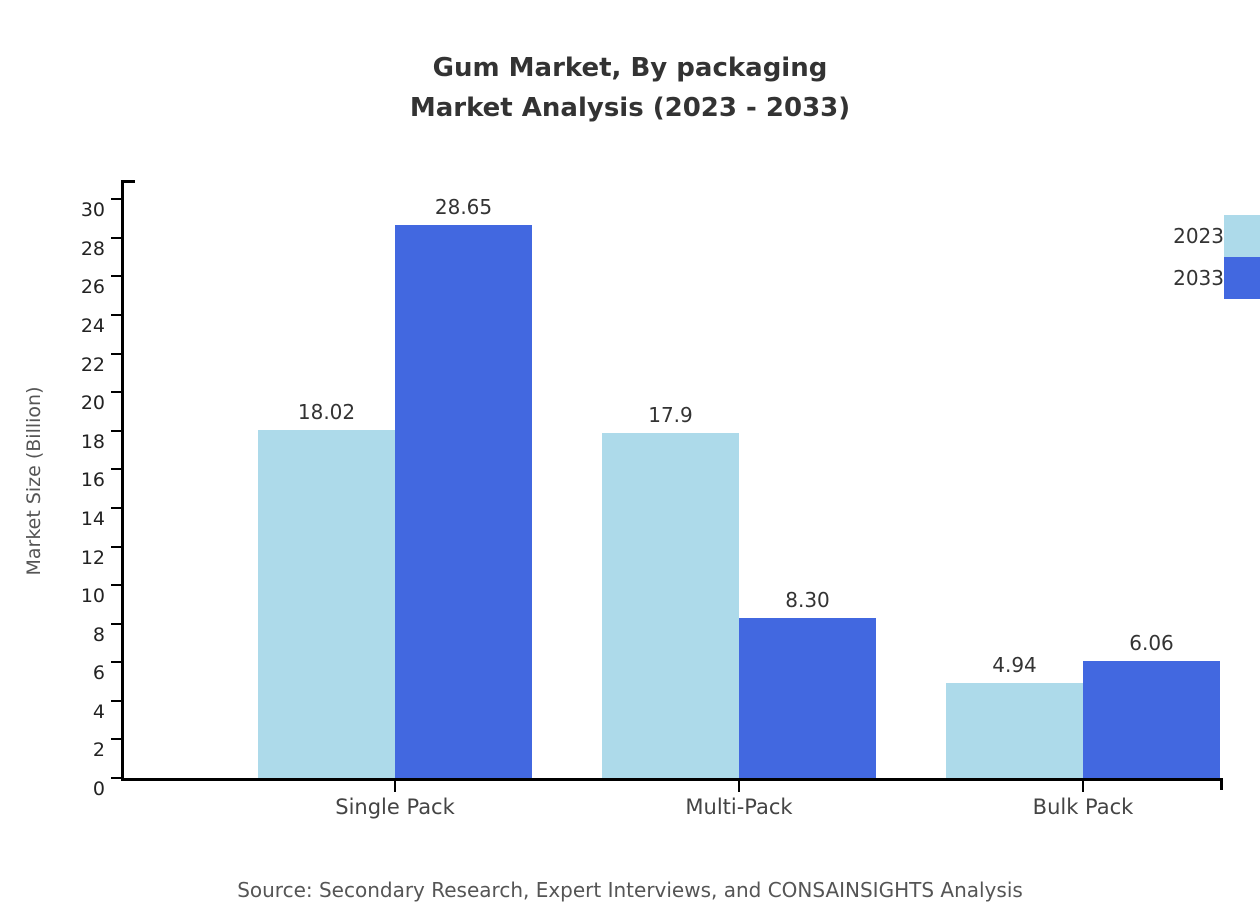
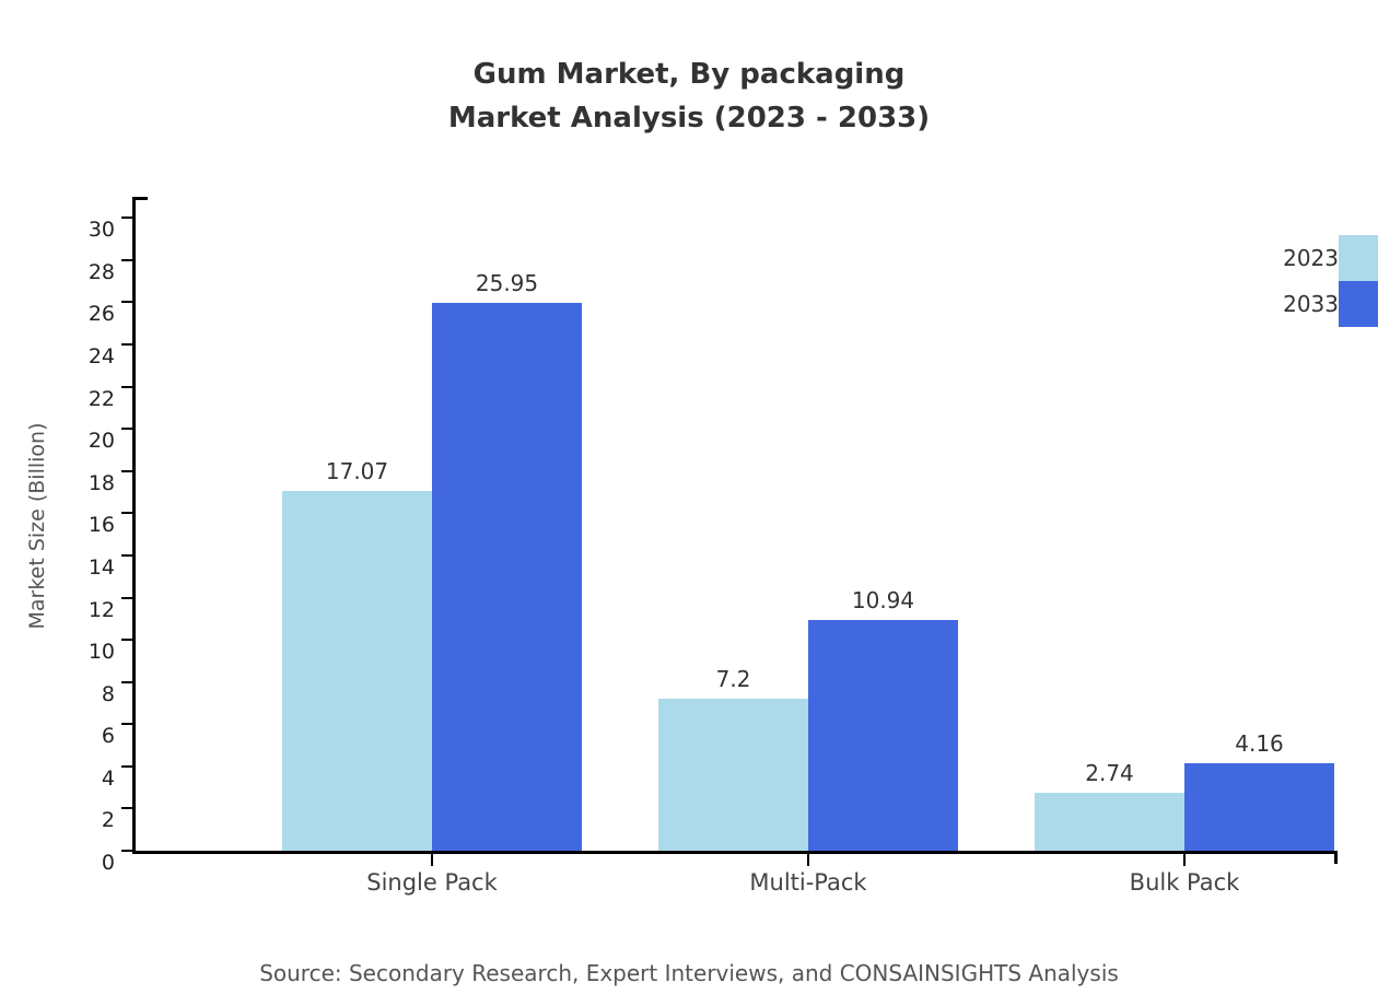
2023/Single Pack: 18.02 -> 17.07
2033/Single Pack: 28.65 -> 25.95
2023/Multi-Pack: 17.9 -> 7.2
2033/Multi-Pack: 8.30 -> 10.94
2023/Bulk Pack: 4.94 -> 2.74
2033/Bulk Pack: 6.06 -> 4.16
